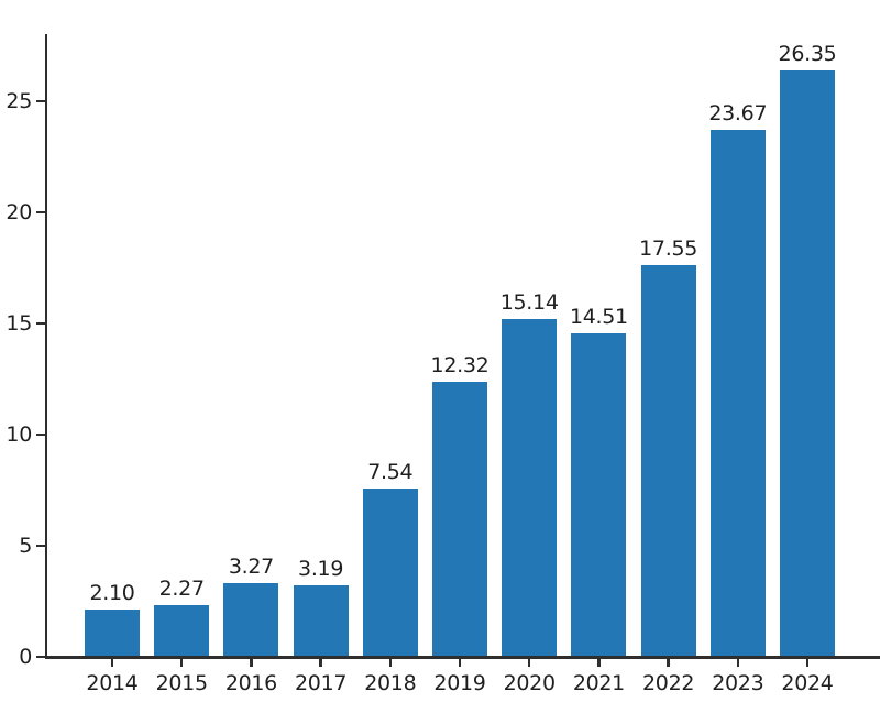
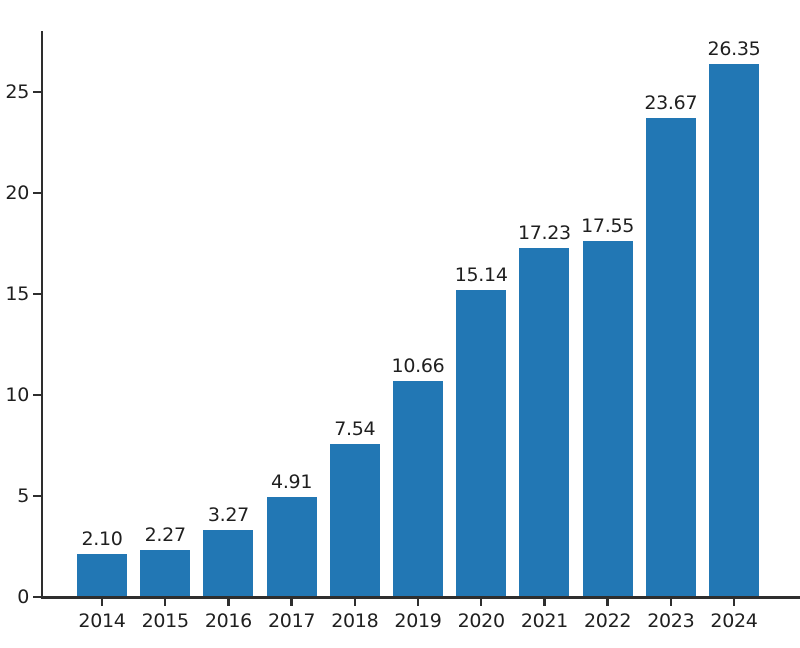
2017: 3.19 -> 4.91
2019: 12.32 -> 10.66
2021: 14.51 -> 17.23
